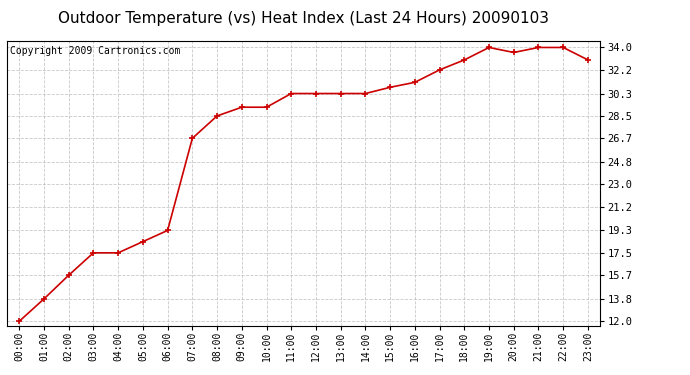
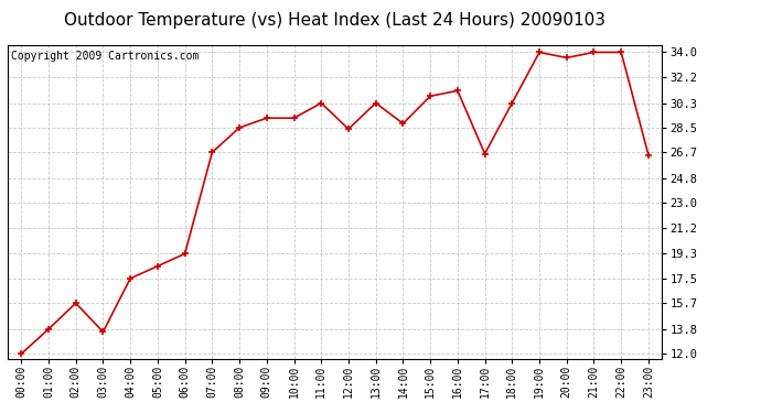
03:00: 17.5 -> 13.6
12:00: 30.3 -> 28.4
14:00: 30.3 -> 28.8
17:00: 32.2 -> 26.6
18:00: 33.0 -> 30.3
23:00: 33.0 -> 26.5
